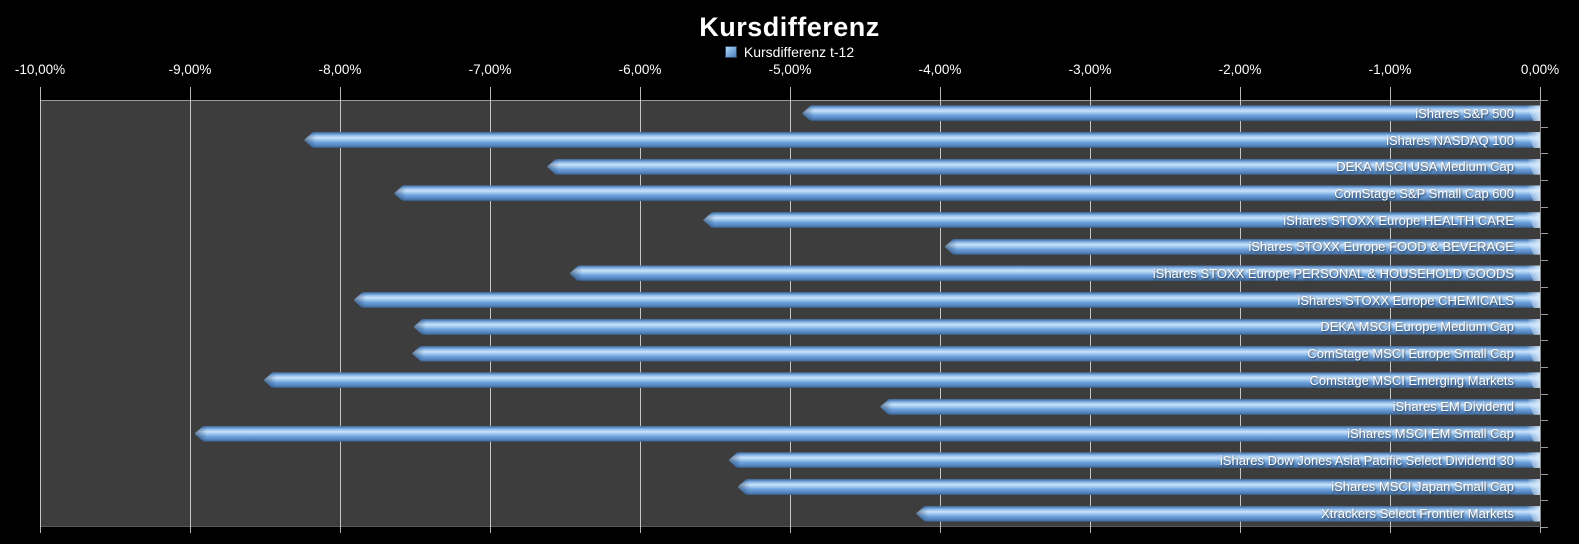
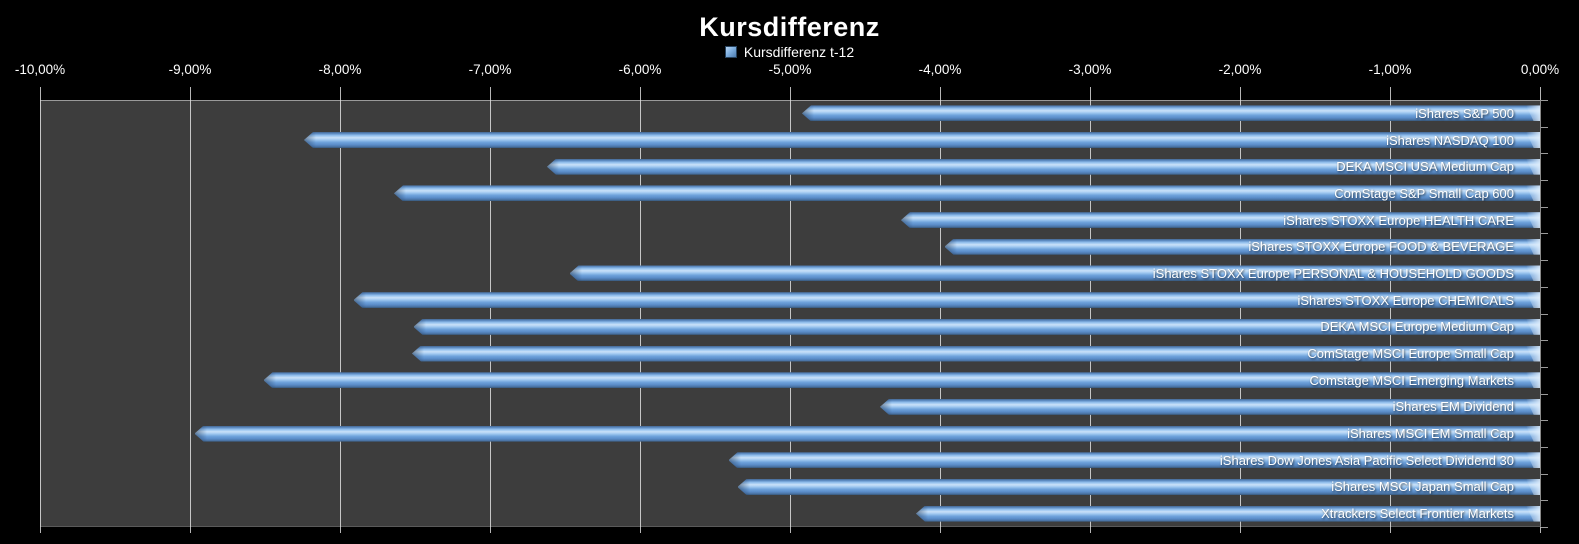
iShares STOXX Europe HEALTH CARE: -5,58% -> -4,26%
